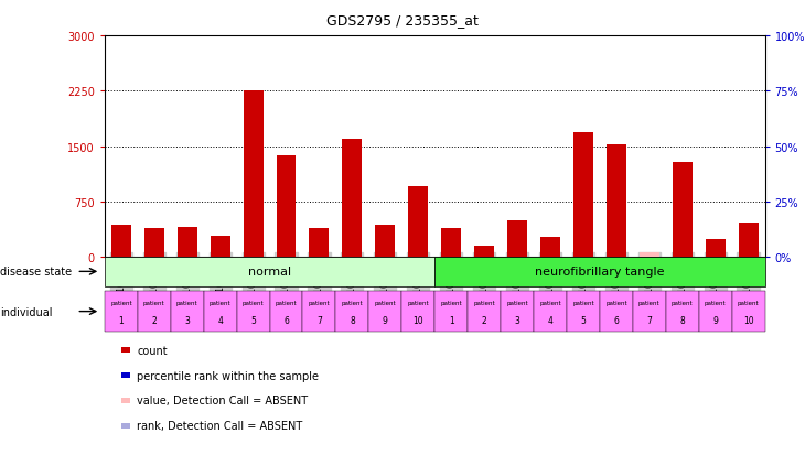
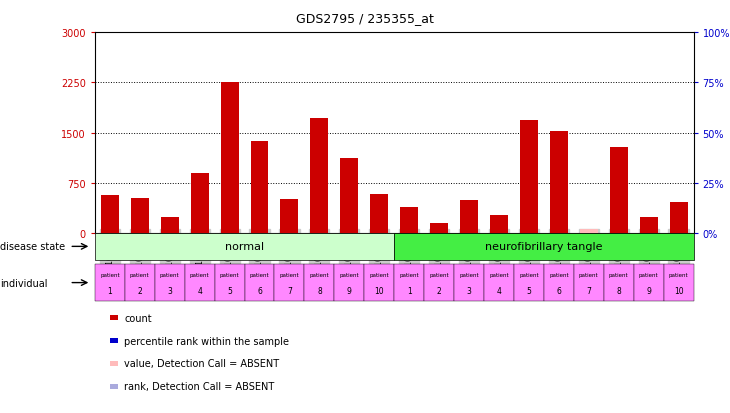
GSM107522: 430 -> 560
GSM107524: 390 -> 520
GSM107526: 400 -> 240
GSM107528: 290 -> 900
GSM107534: 390 -> 500
GSM107536: 1590 -> 1720
GSM107538: 430 -> 1120
GSM107540: 950 -> 580
